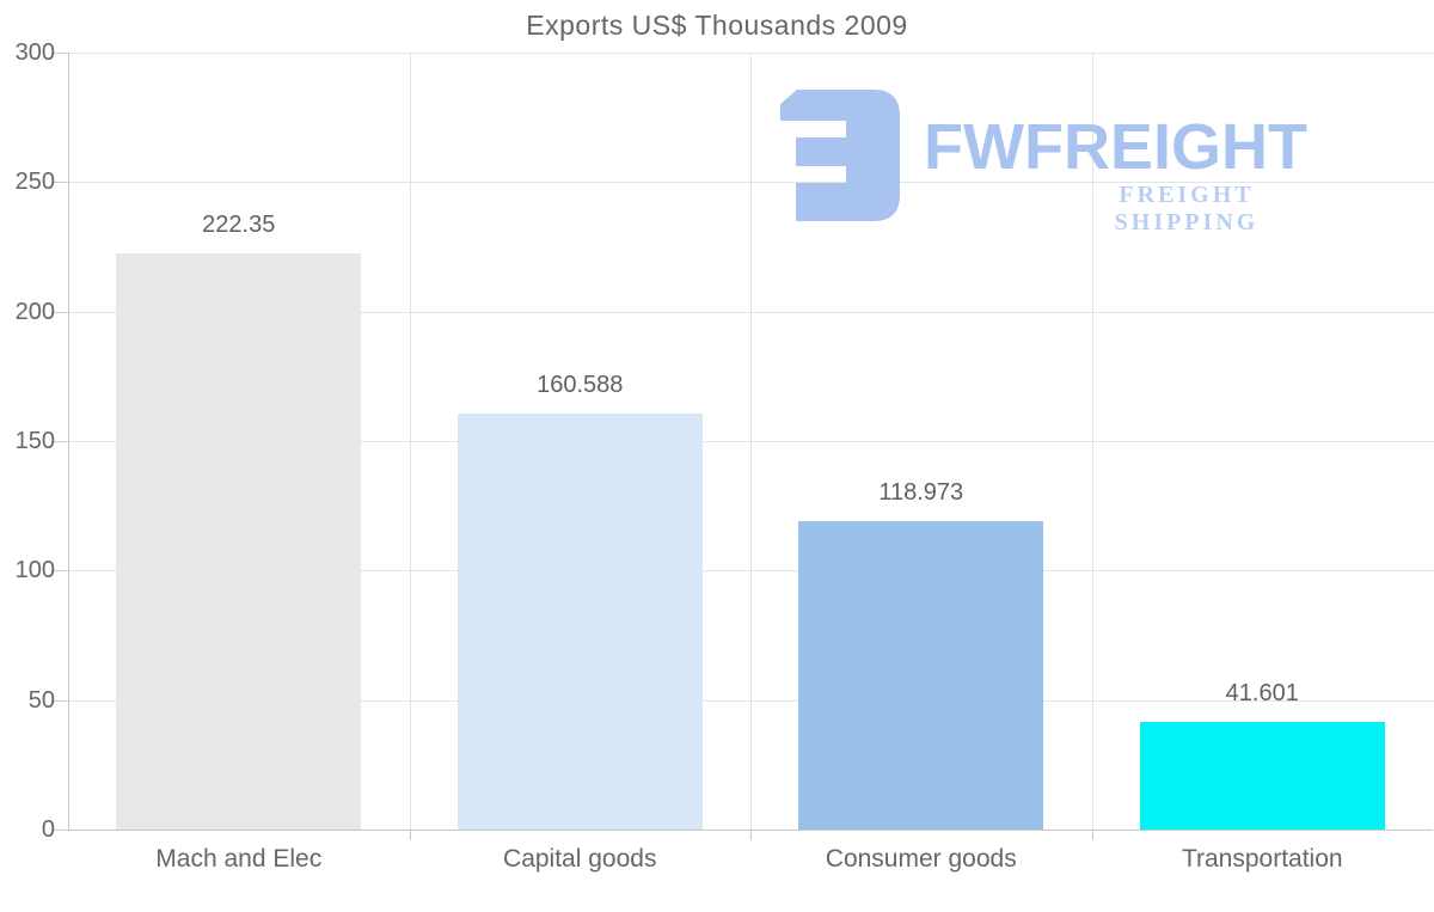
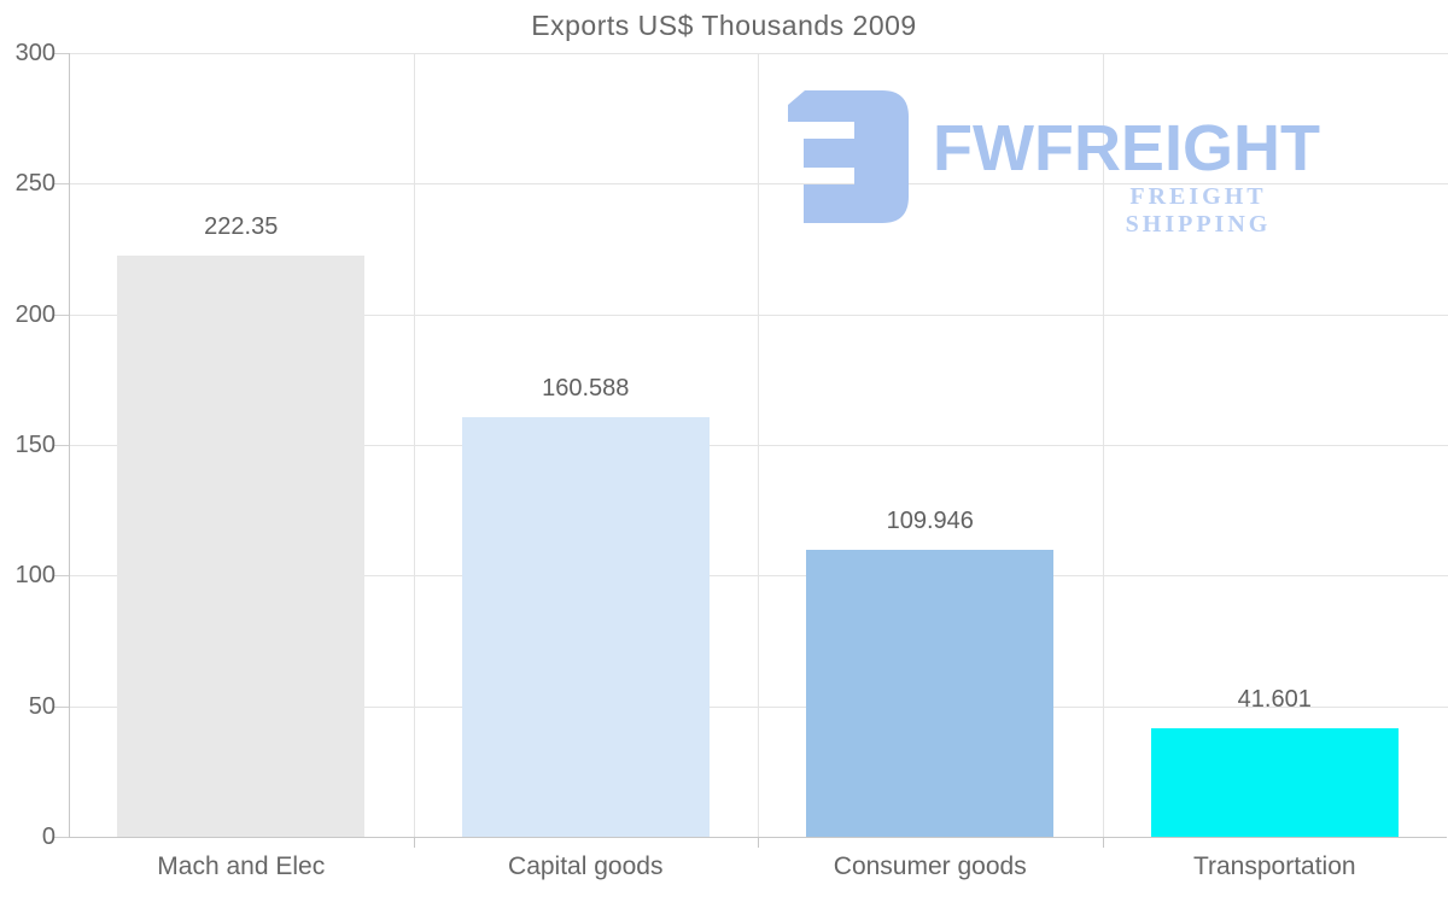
Consumer goods: 118.973 -> 109.946
